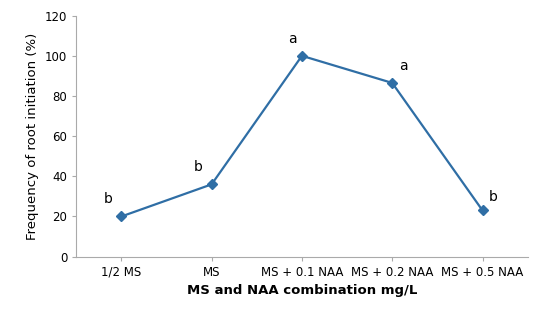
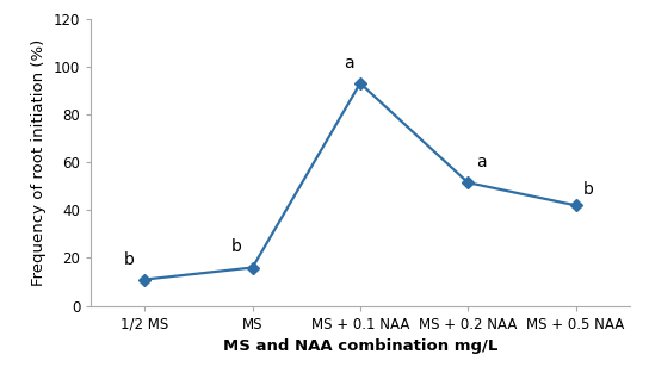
1/2 MS: 20.0 -> 11.0
MS: 36.0 -> 16.0
MS + 0.1 NAA: 100.0 -> 93.0
MS + 0.2 NAA: 86.5 -> 51.5
MS + 0.5 NAA: 23.0 -> 42.0
